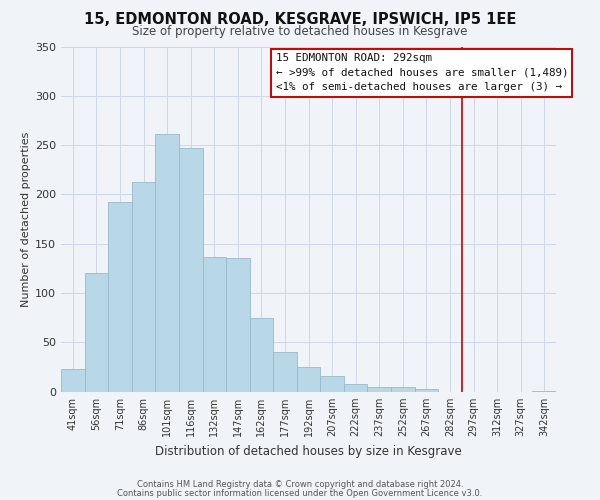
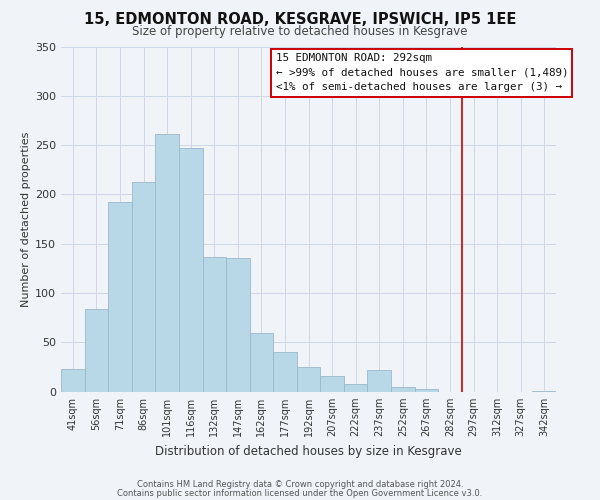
56sqm: 120 -> 84
162sqm: 75 -> 60
237sqm: 5 -> 22
